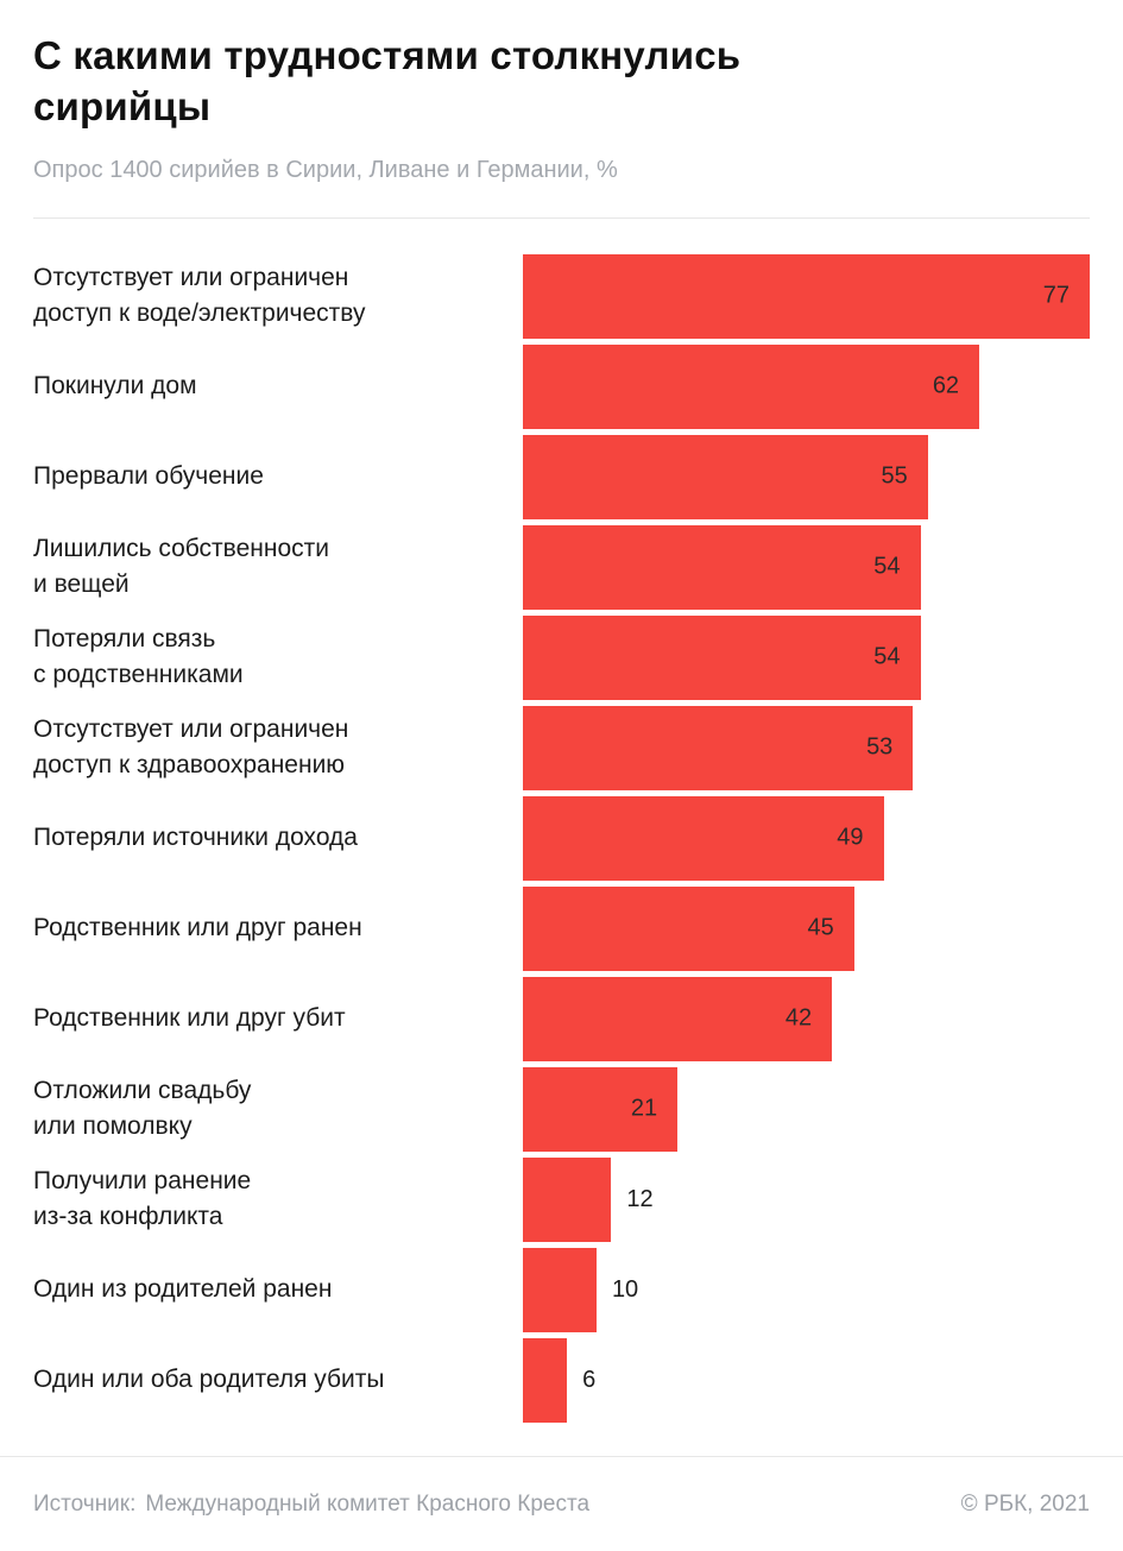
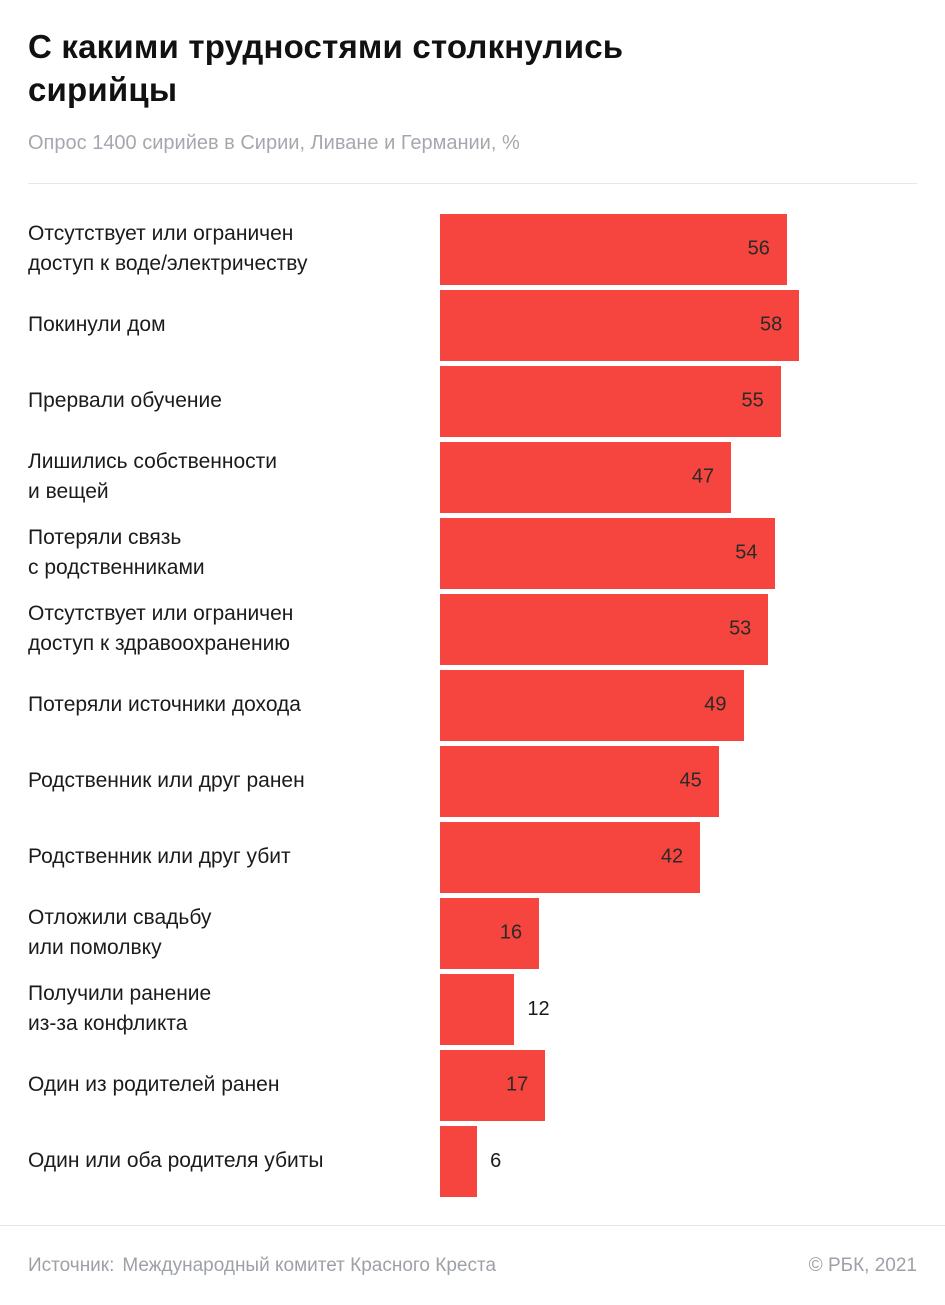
Отсутствует или ограничен доступ к воде/электричеству: 77 -> 56
Покинули дом: 62 -> 58
Лишились собственности и вещей: 54 -> 47
Отложили свадьбу или помолвку: 21 -> 16
Один из родителей ранен: 10 -> 17
